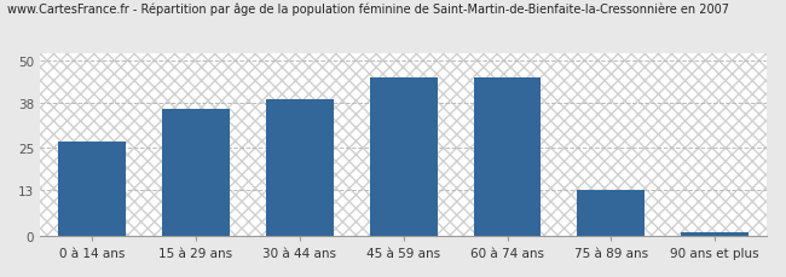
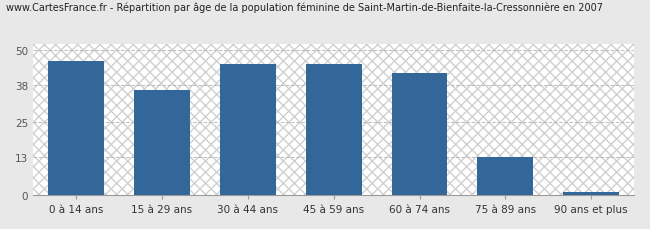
0 à 14 ans: 27 -> 46
30 à 44 ans: 39 -> 45
60 à 74 ans: 45 -> 42
